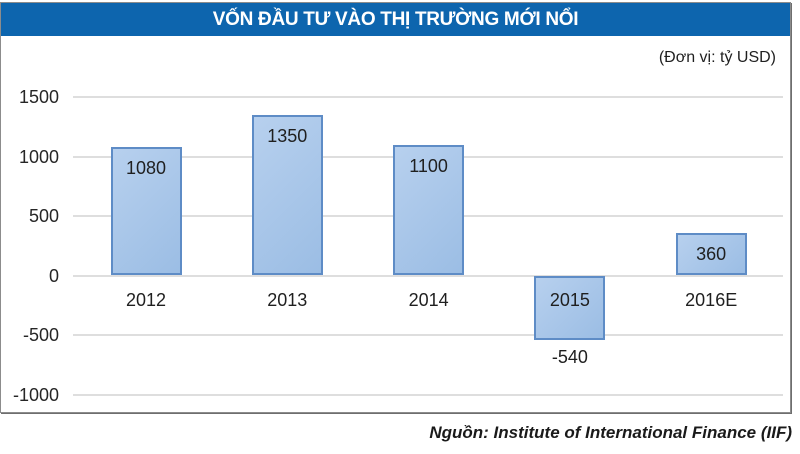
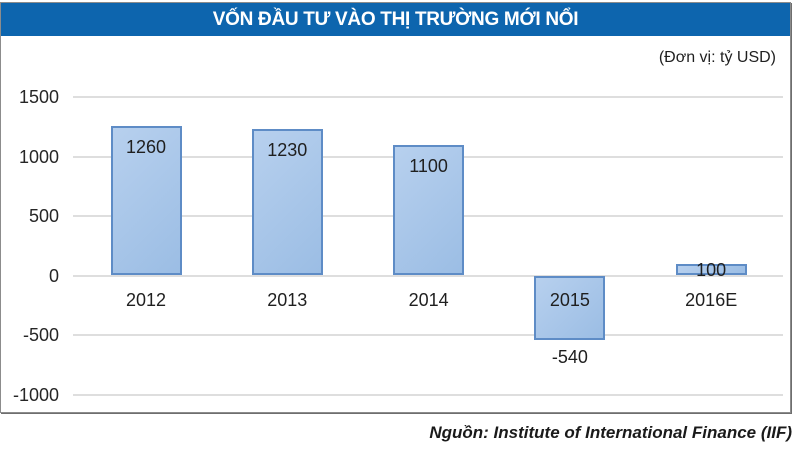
2012: 1080 -> 1260
2013: 1350 -> 1230
2016E: 360 -> 100
